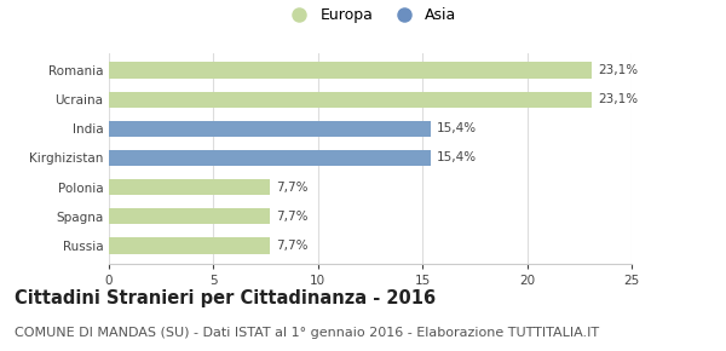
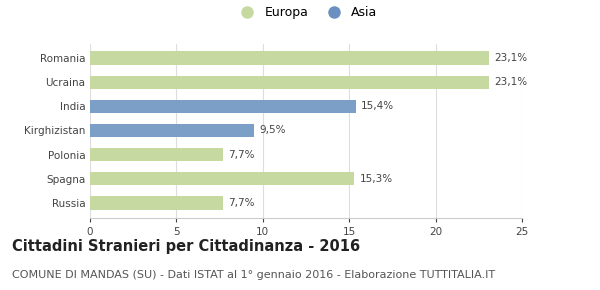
Kirghizistan: 15,4% -> 9,5%
Spagna: 7,7% -> 15,3%
